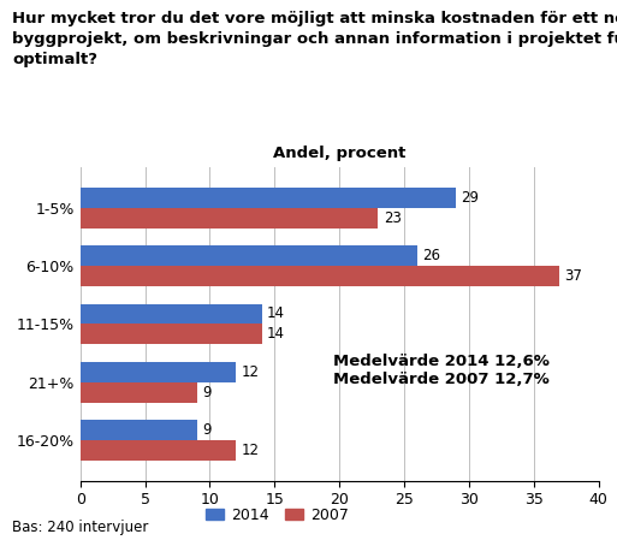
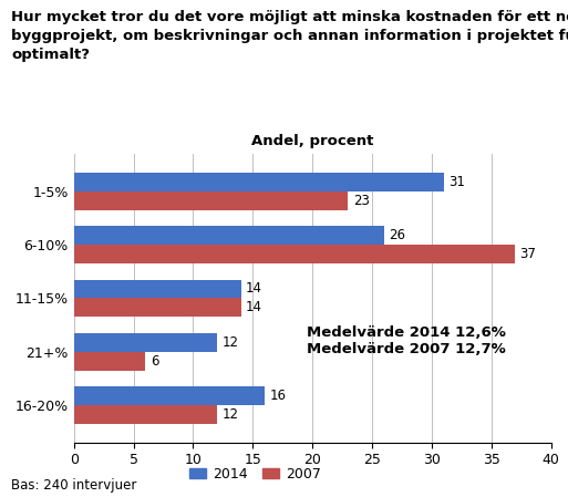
2014/1-5%: 29 -> 31
2007/21+%: 9 -> 6
2014/16-20%: 9 -> 16
